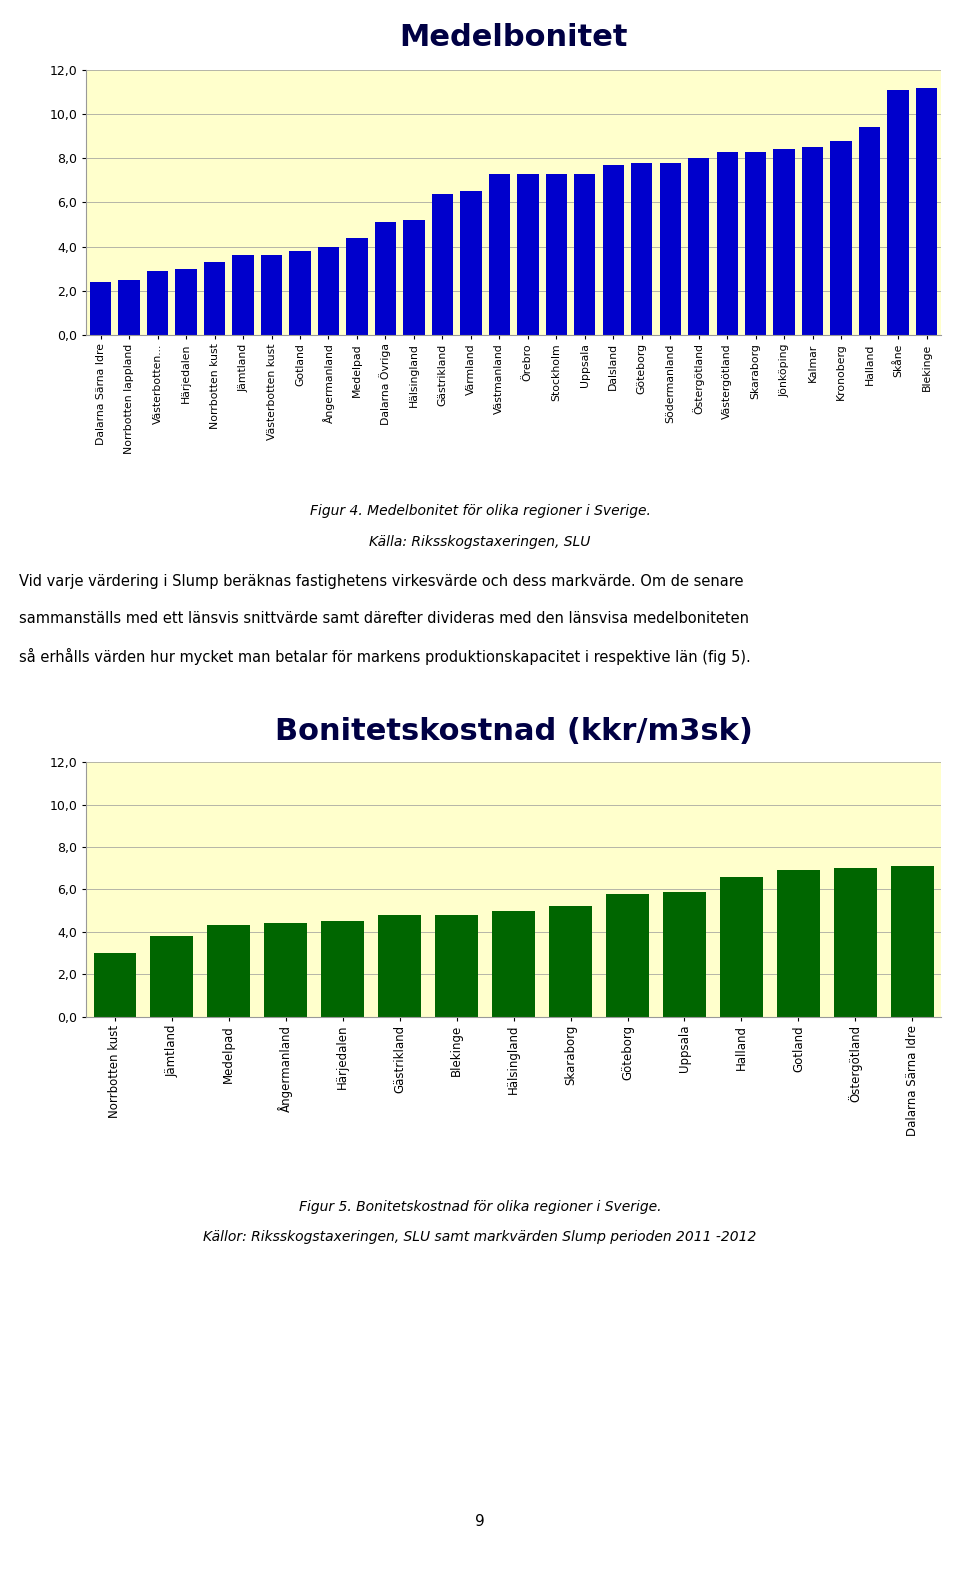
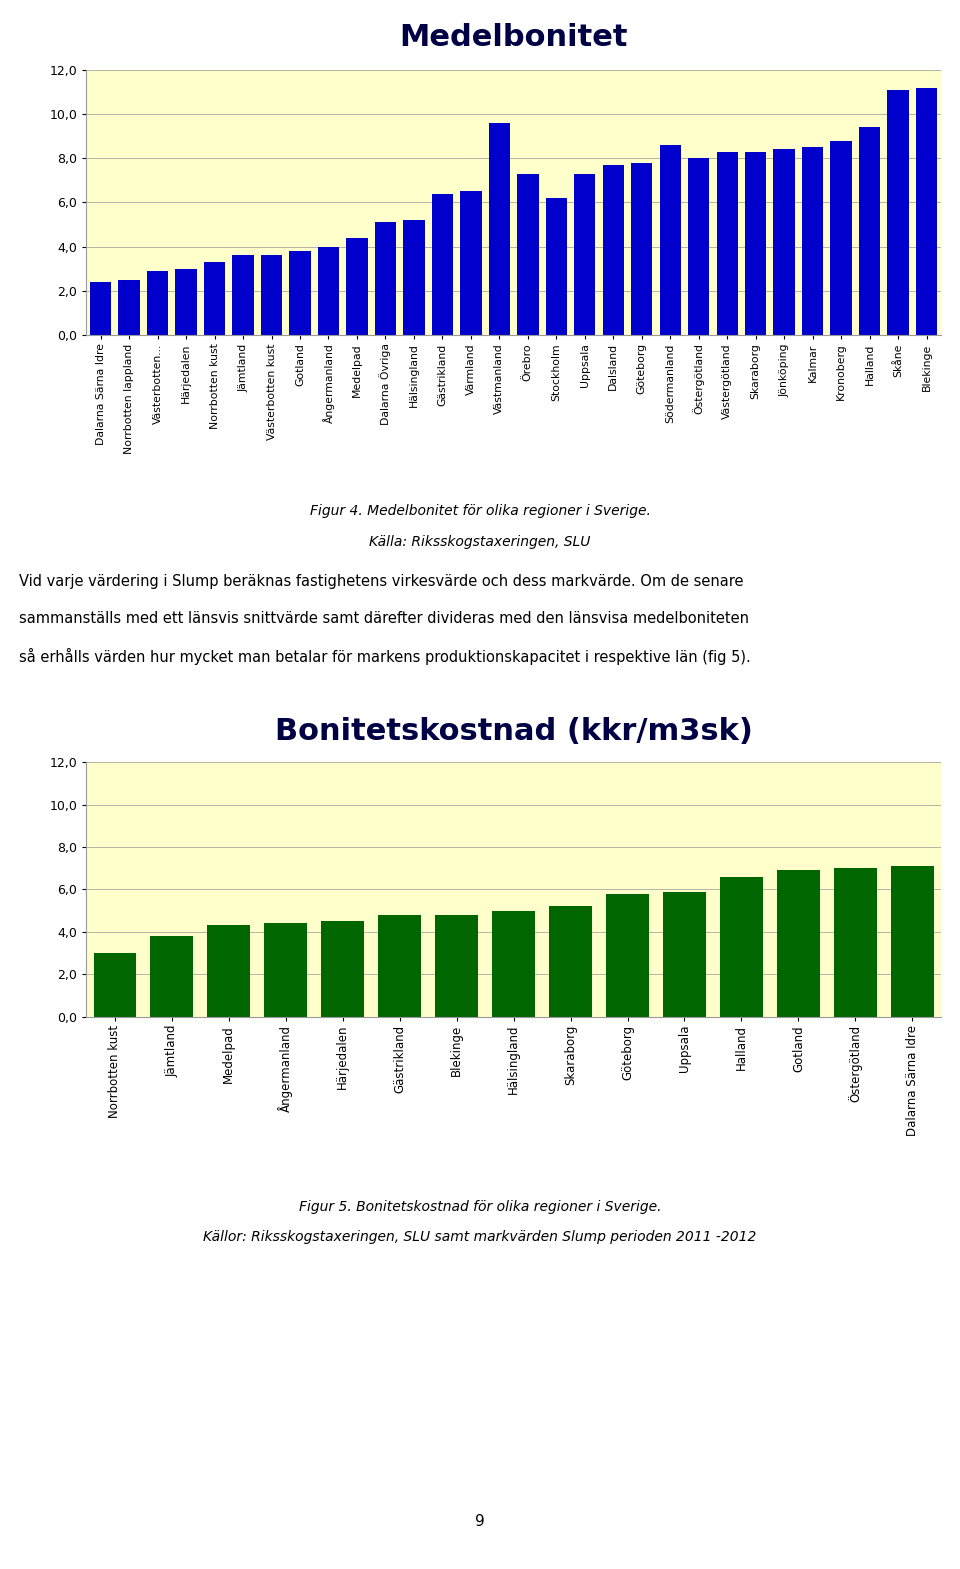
Västmanland: 7,3 -> 9,6
Stockholm: 7,3 -> 6,2
Södermanland: 7,8 -> 8,6
